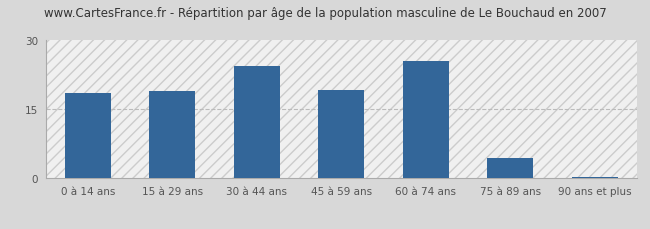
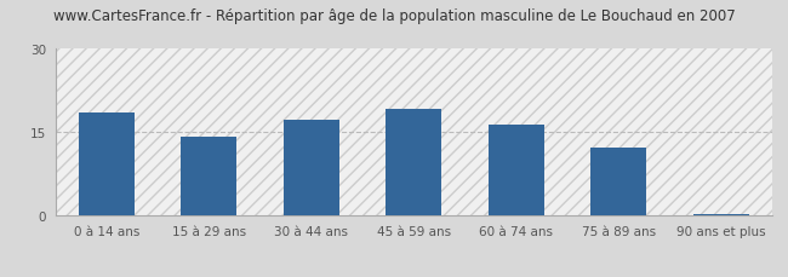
15 à 29 ans: 19.0 -> 14.3
30 à 44 ans: 24.5 -> 17.3
60 à 74 ans: 25.5 -> 16.5
75 à 89 ans: 4.5 -> 12.3
